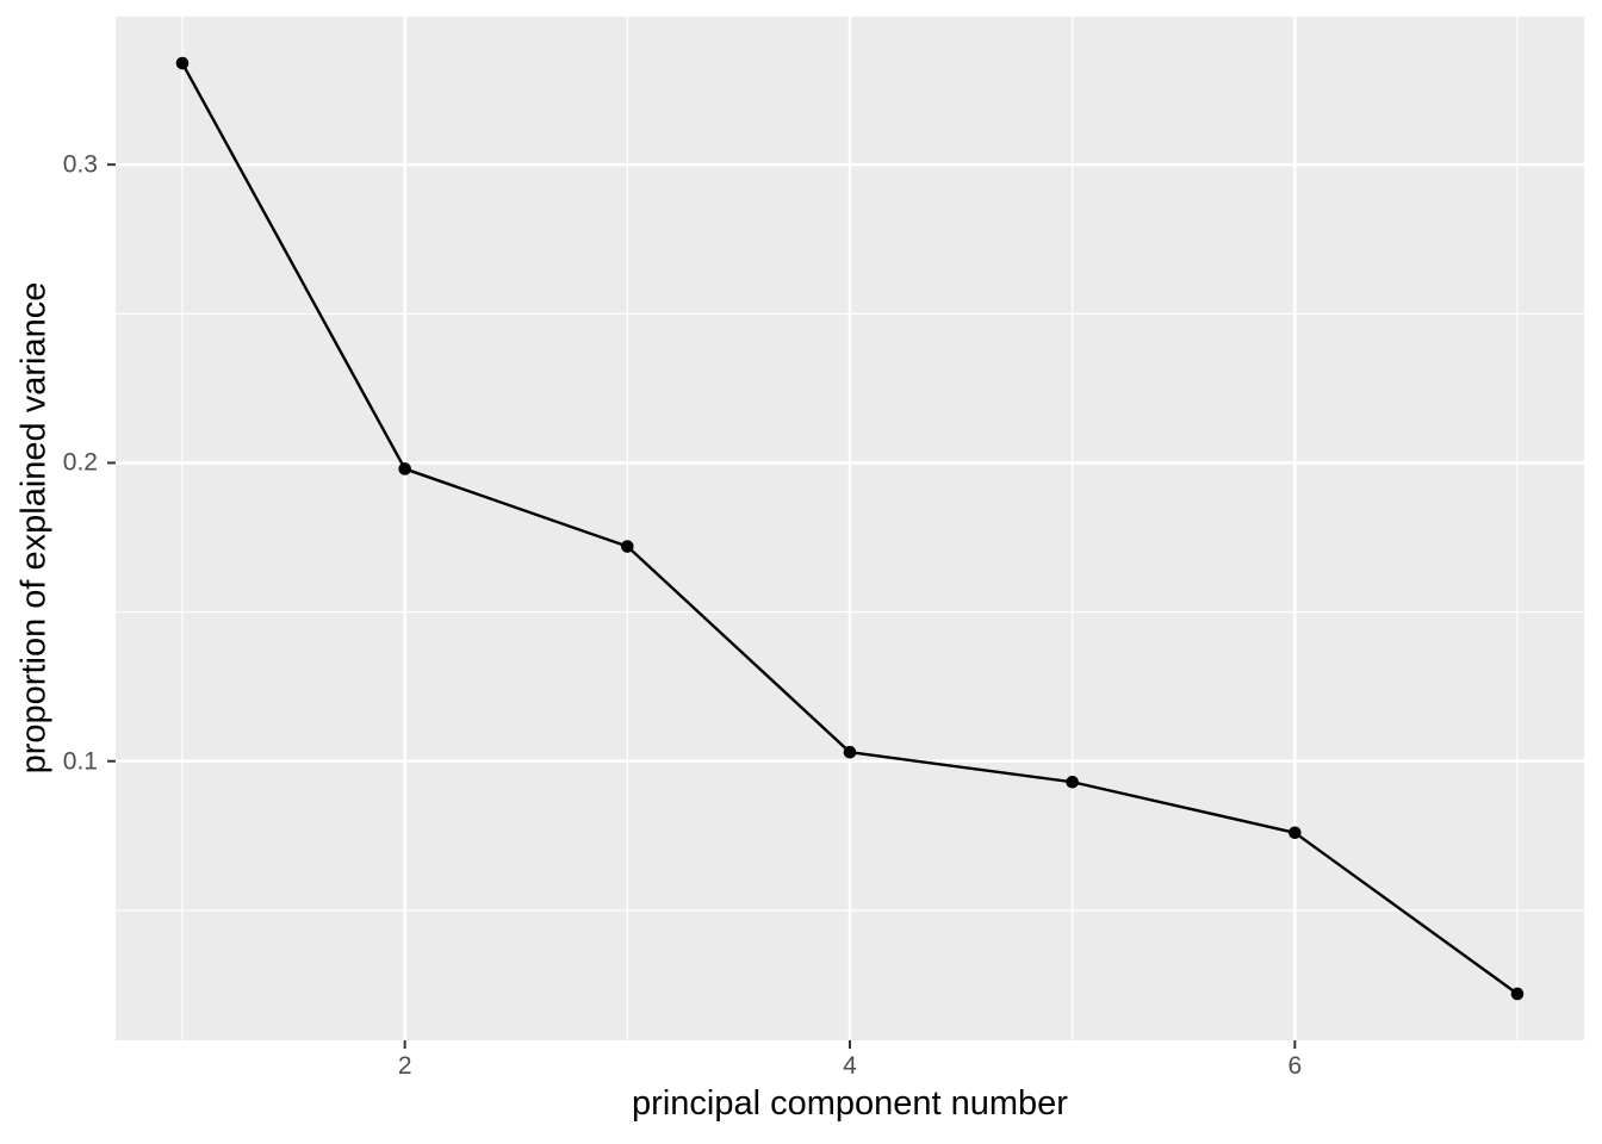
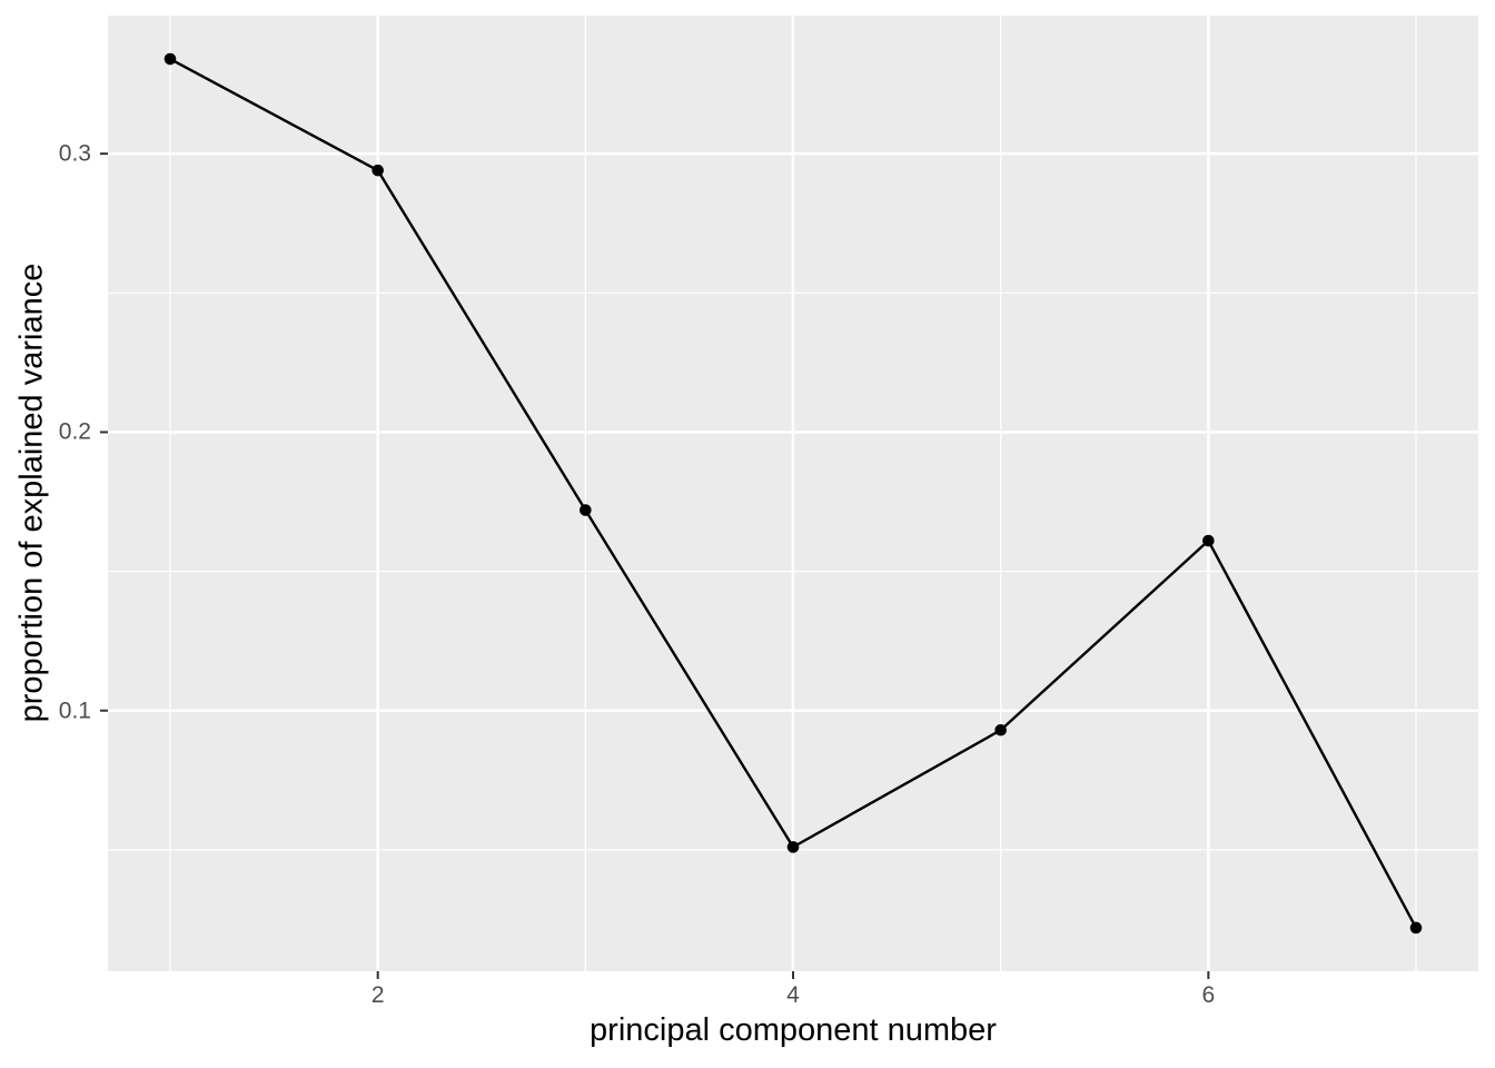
2: 0.198 -> 0.294
4: 0.103 -> 0.051
6: 0.076 -> 0.161
